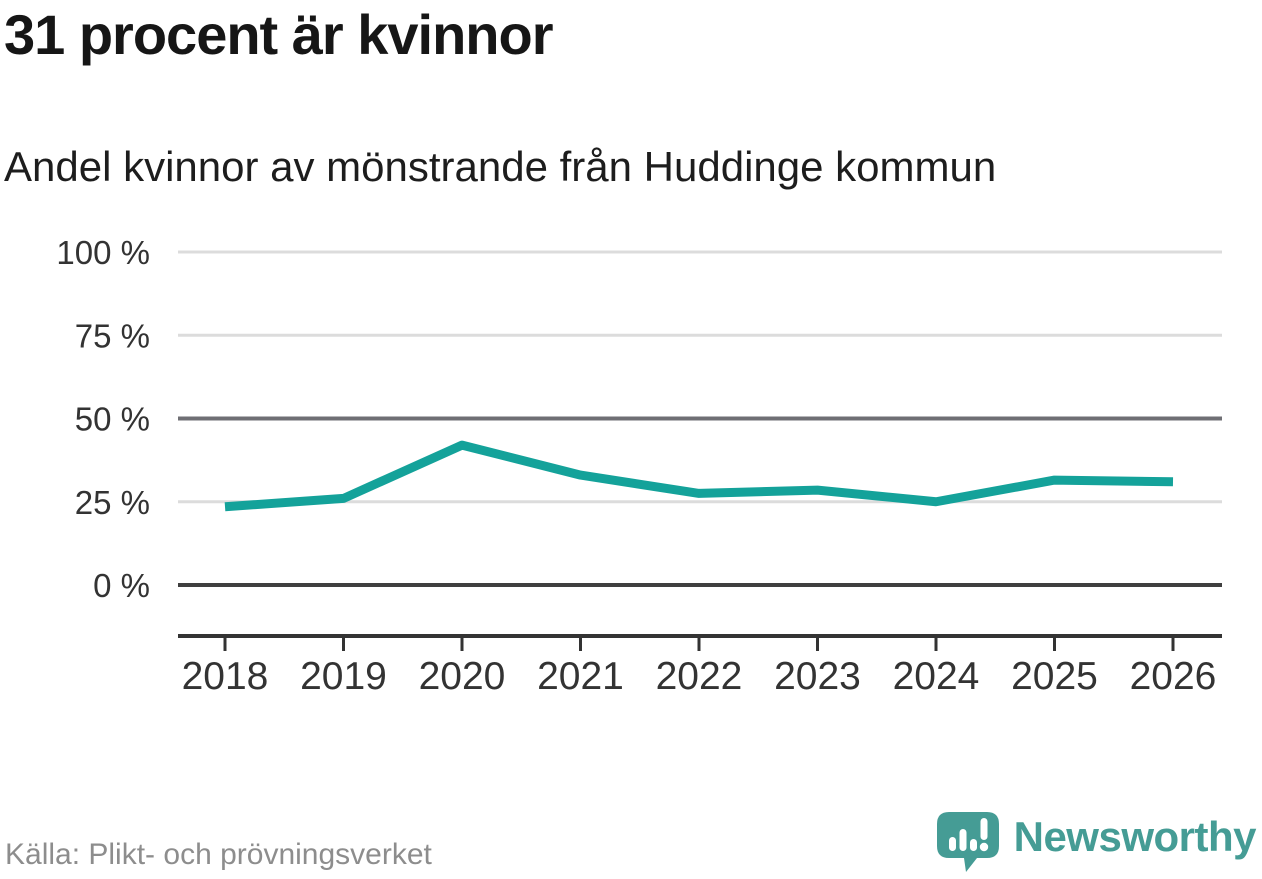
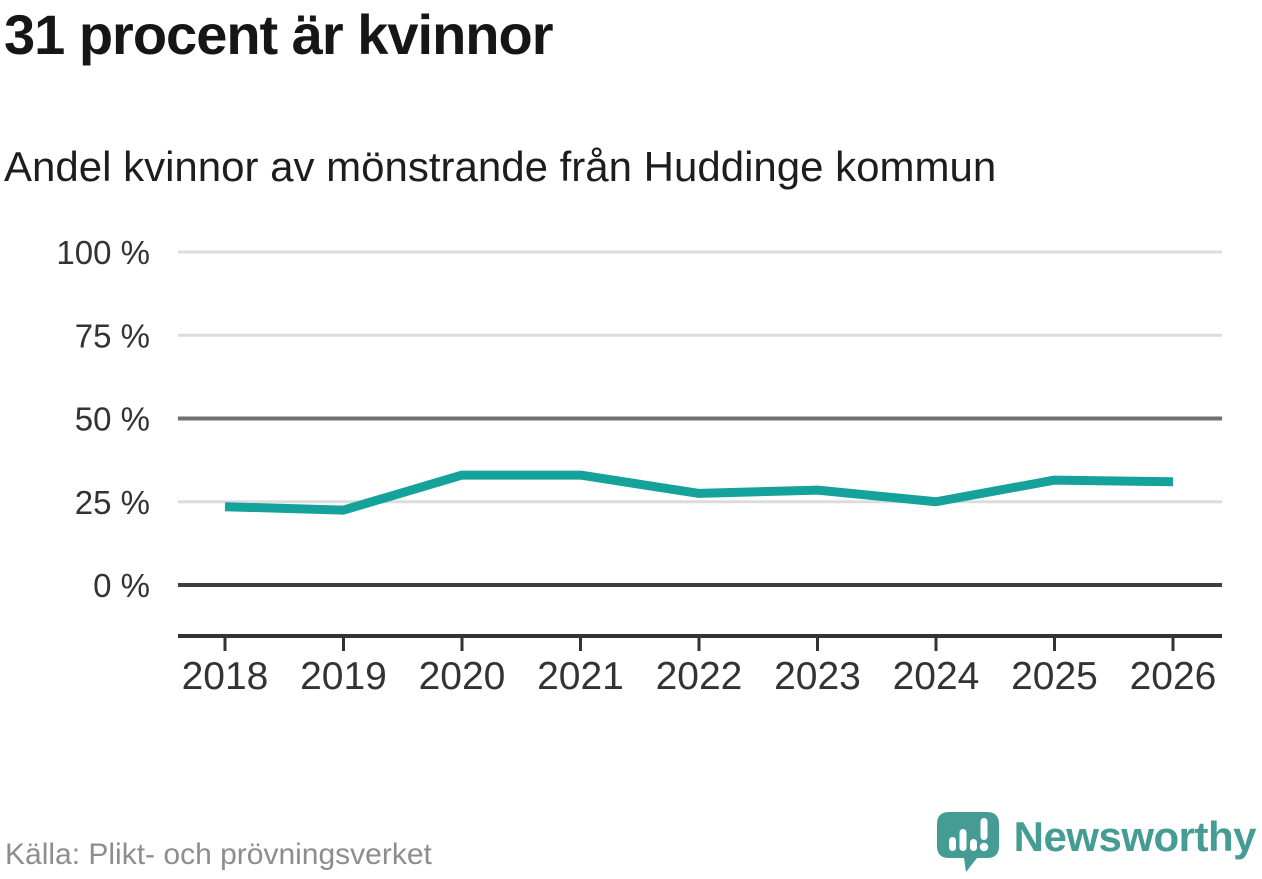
2019: 26% -> 22%
2020: 42% -> 33%
